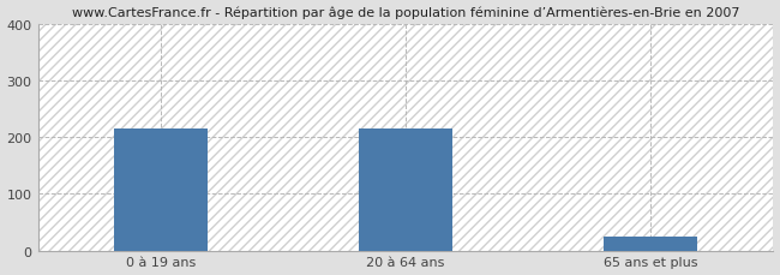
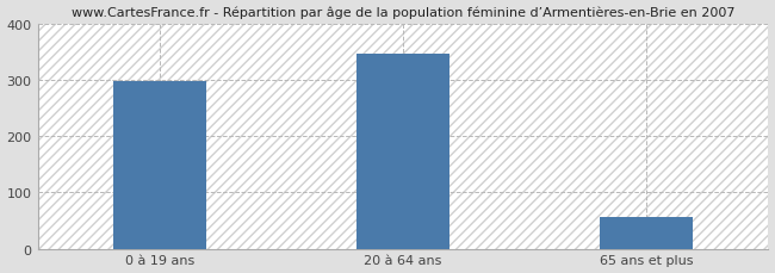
0 à 19 ans: 215 -> 298
20 à 64 ans: 215 -> 348
65 ans et plus: 25 -> 57
